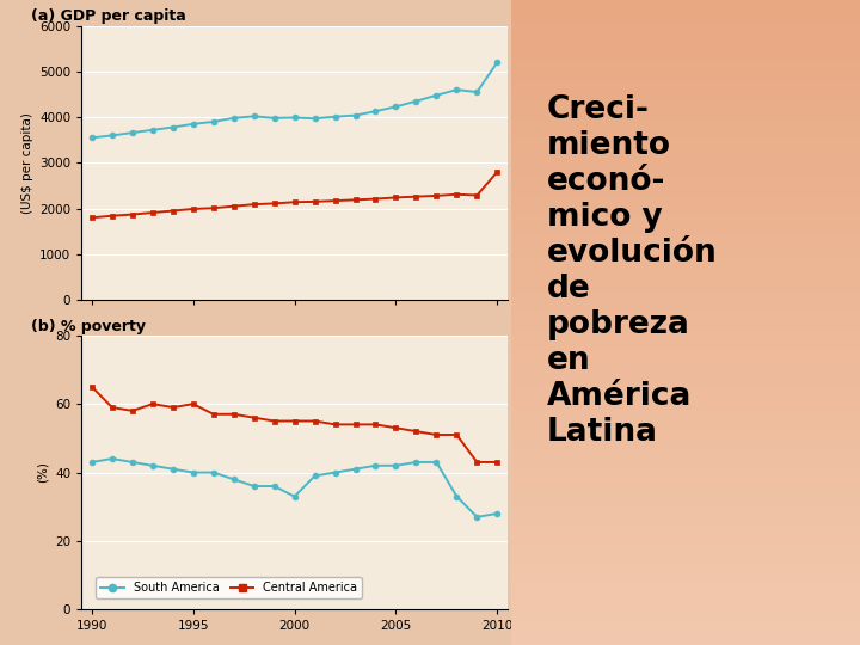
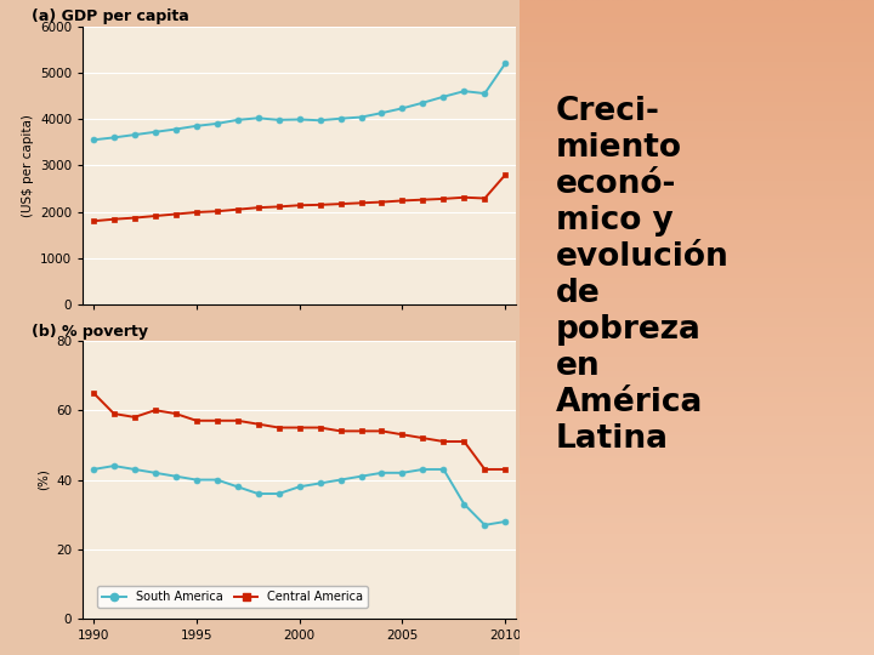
(b) % poverty/Central America/1995: 60 -> 57
(b) % poverty/South America/2000: 33 -> 38
